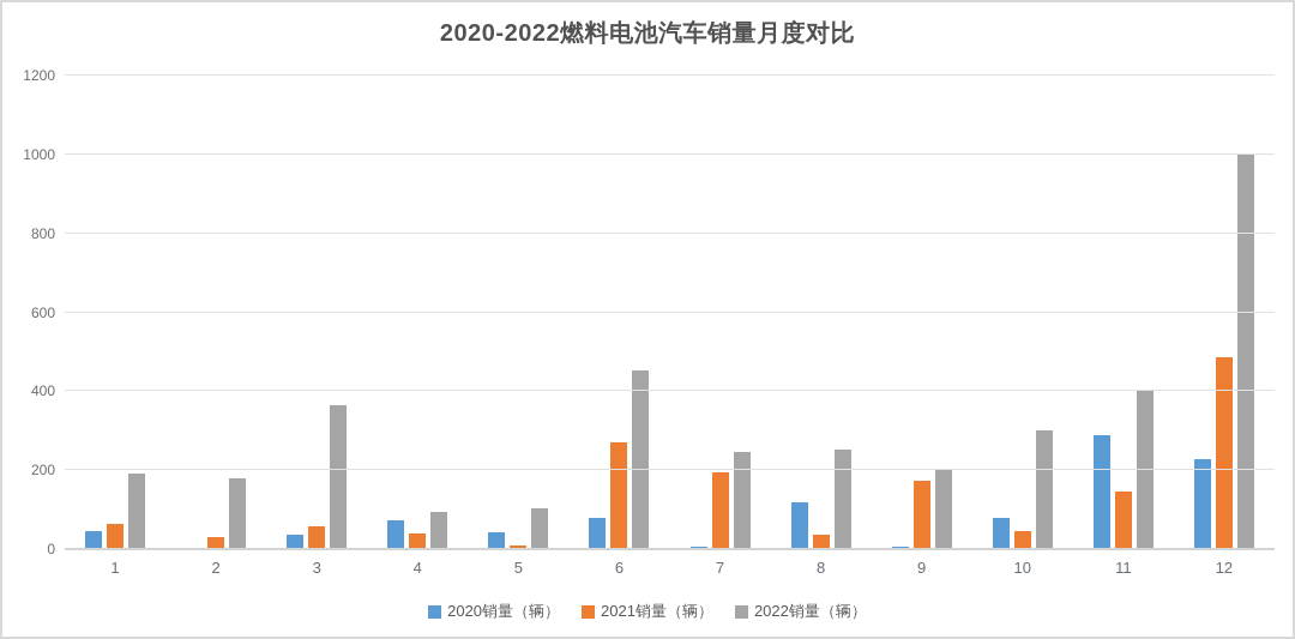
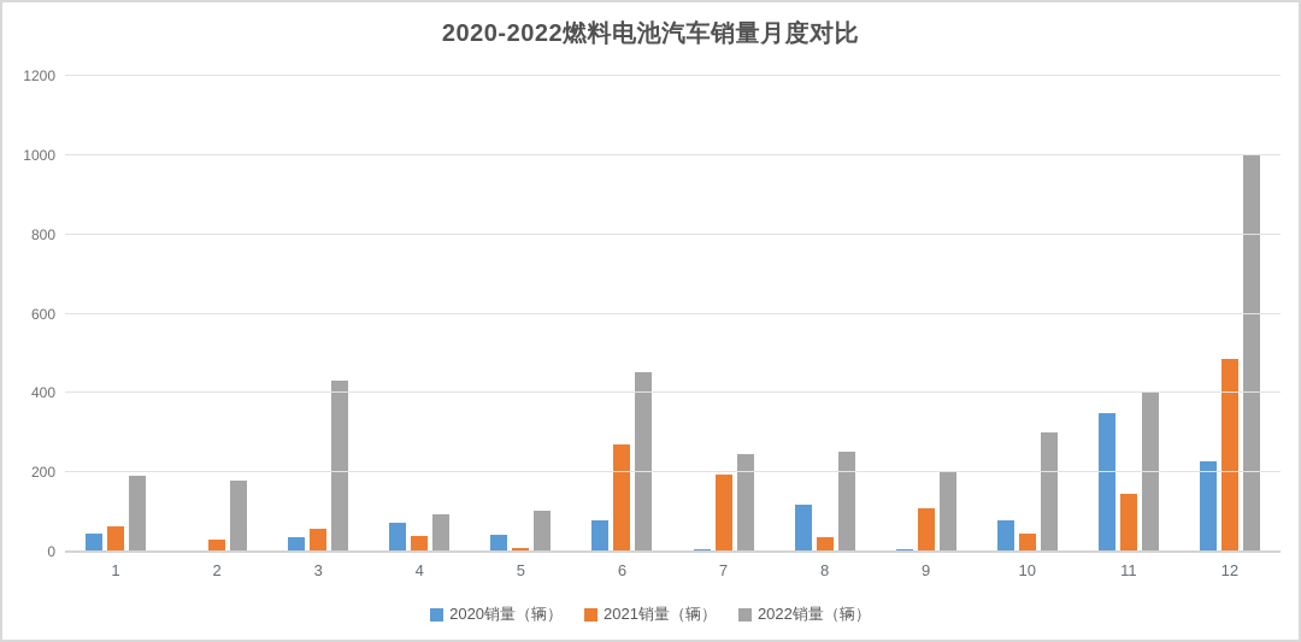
2022销量（辆）/3: 360 -> 430
2021销量（辆）/9: 170 -> 110
2020销量（辆）/11: 290 -> 350
